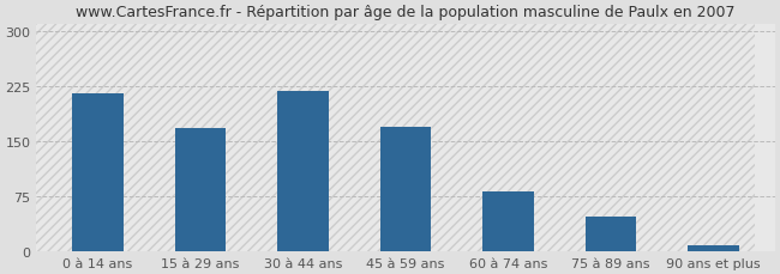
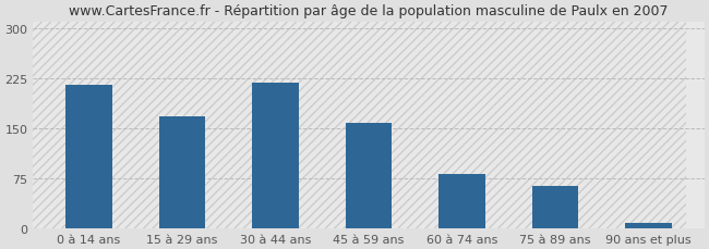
45 à 59 ans: 170 -> 158
75 à 89 ans: 47 -> 64
